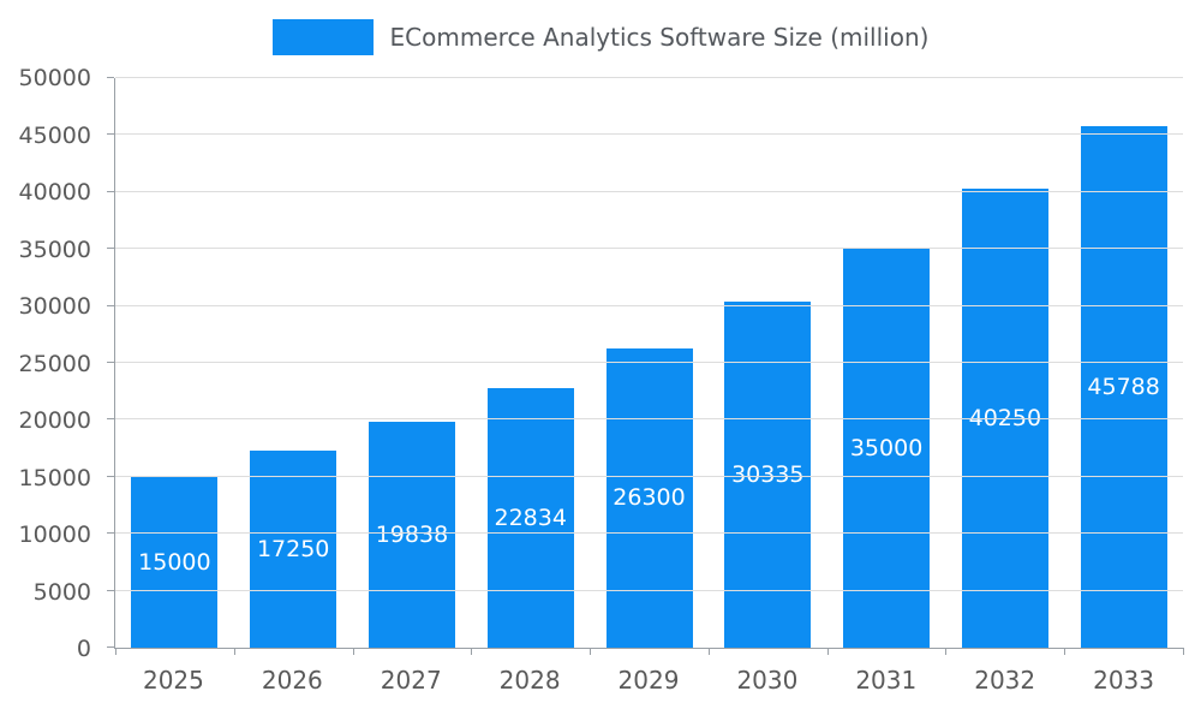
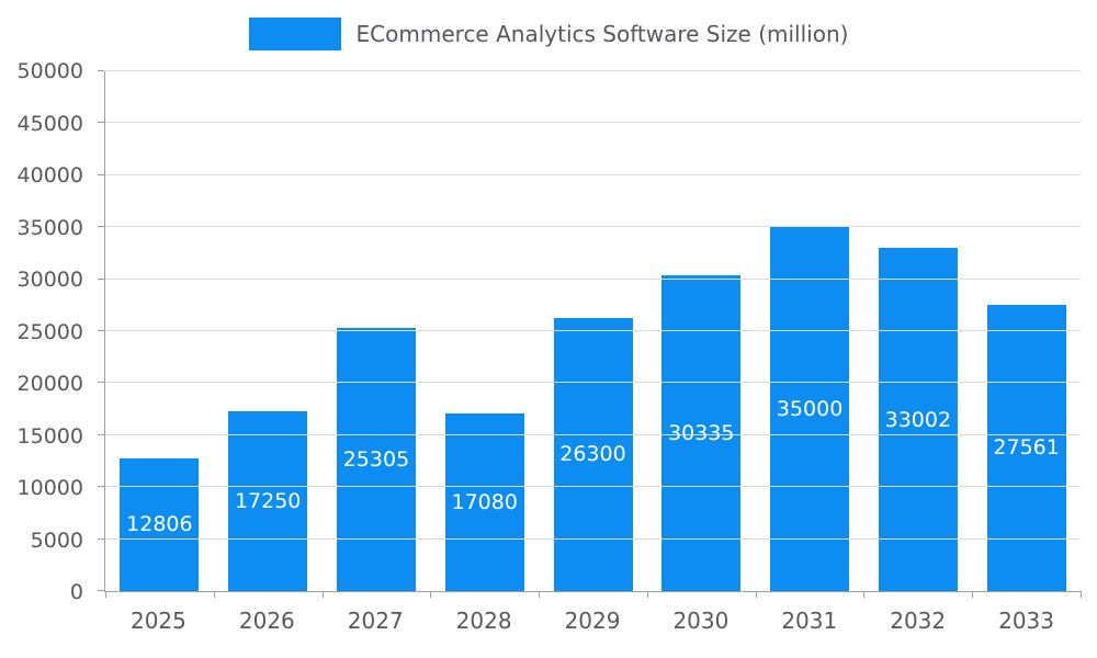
2025: 15000 -> 12806
2027: 19838 -> 25305
2028: 22834 -> 17080
2032: 40250 -> 33002
2033: 45788 -> 27561
